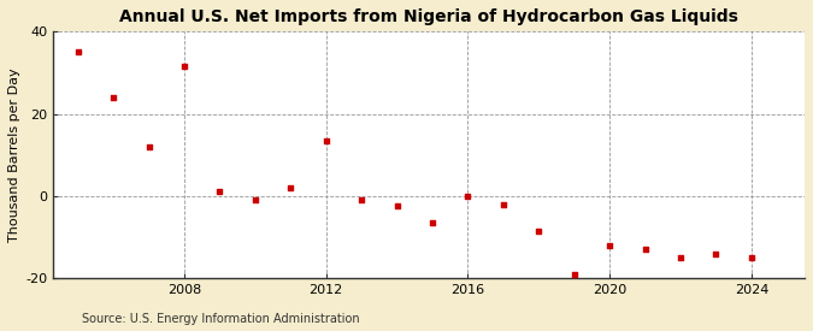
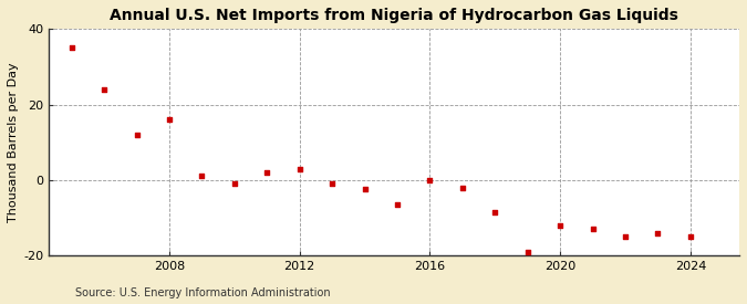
2008: 31.5 -> 16.0
2012: 13.5 -> 3.0
